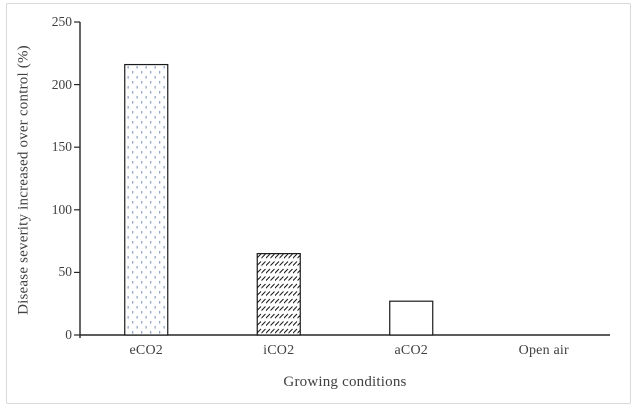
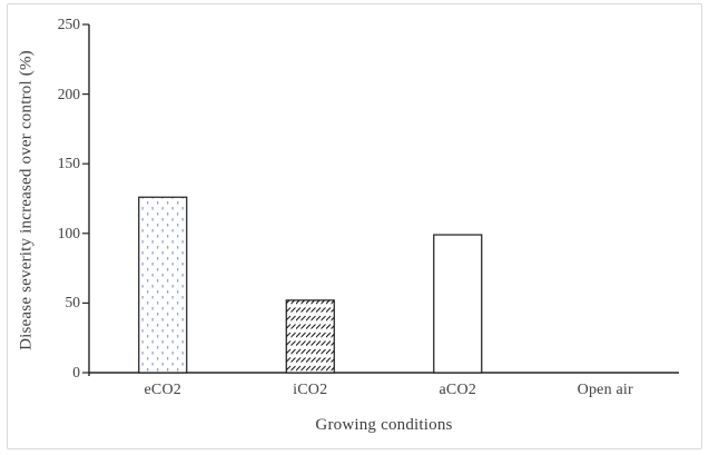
eCO2: 216 -> 126
iCO2: 65 -> 52
aCO2: 27 -> 99
